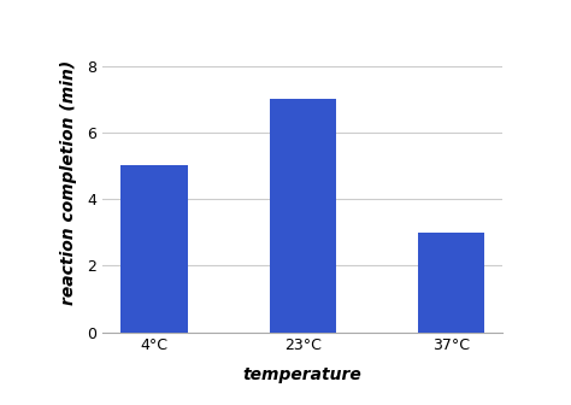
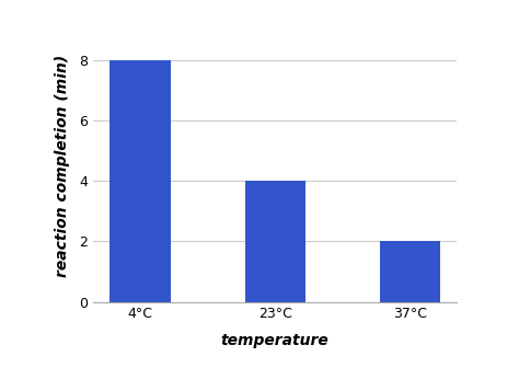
4°C: 5 -> 8
23°C: 7 -> 4
37°C: 3 -> 2
